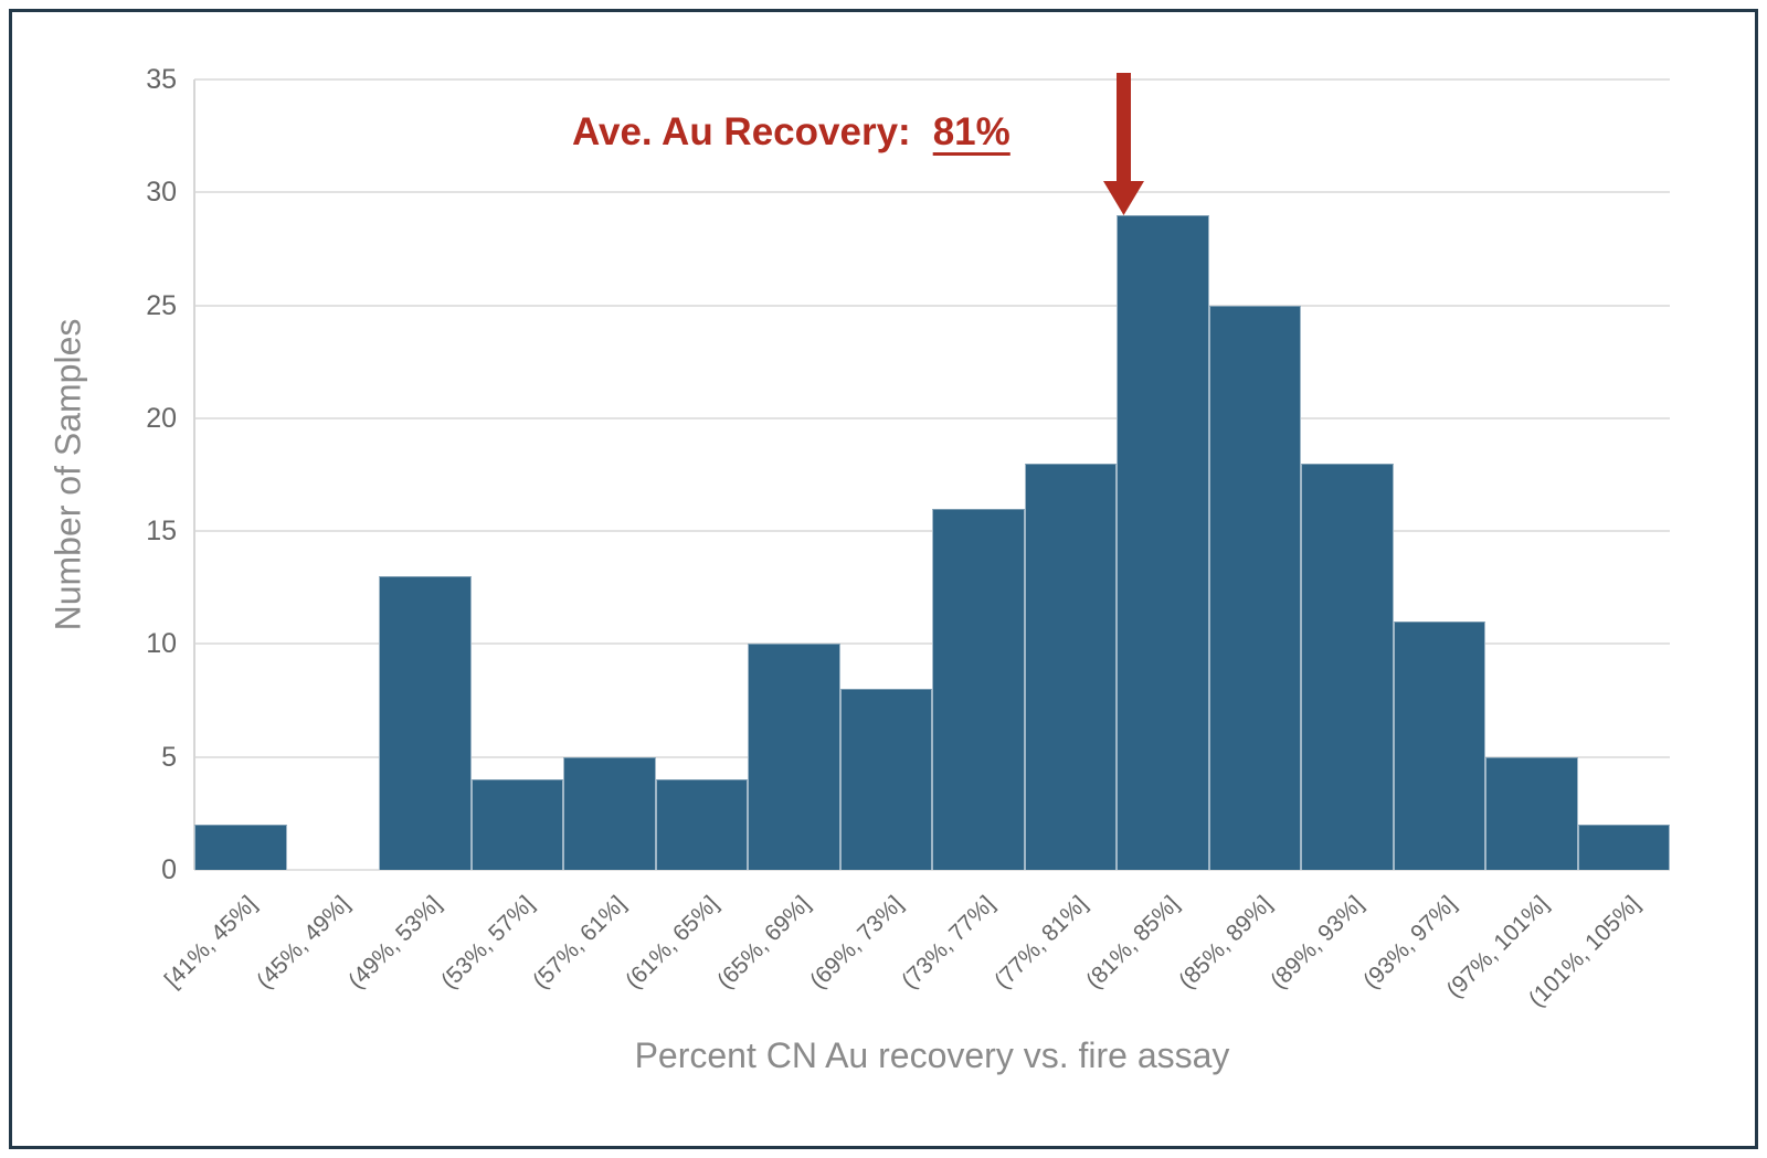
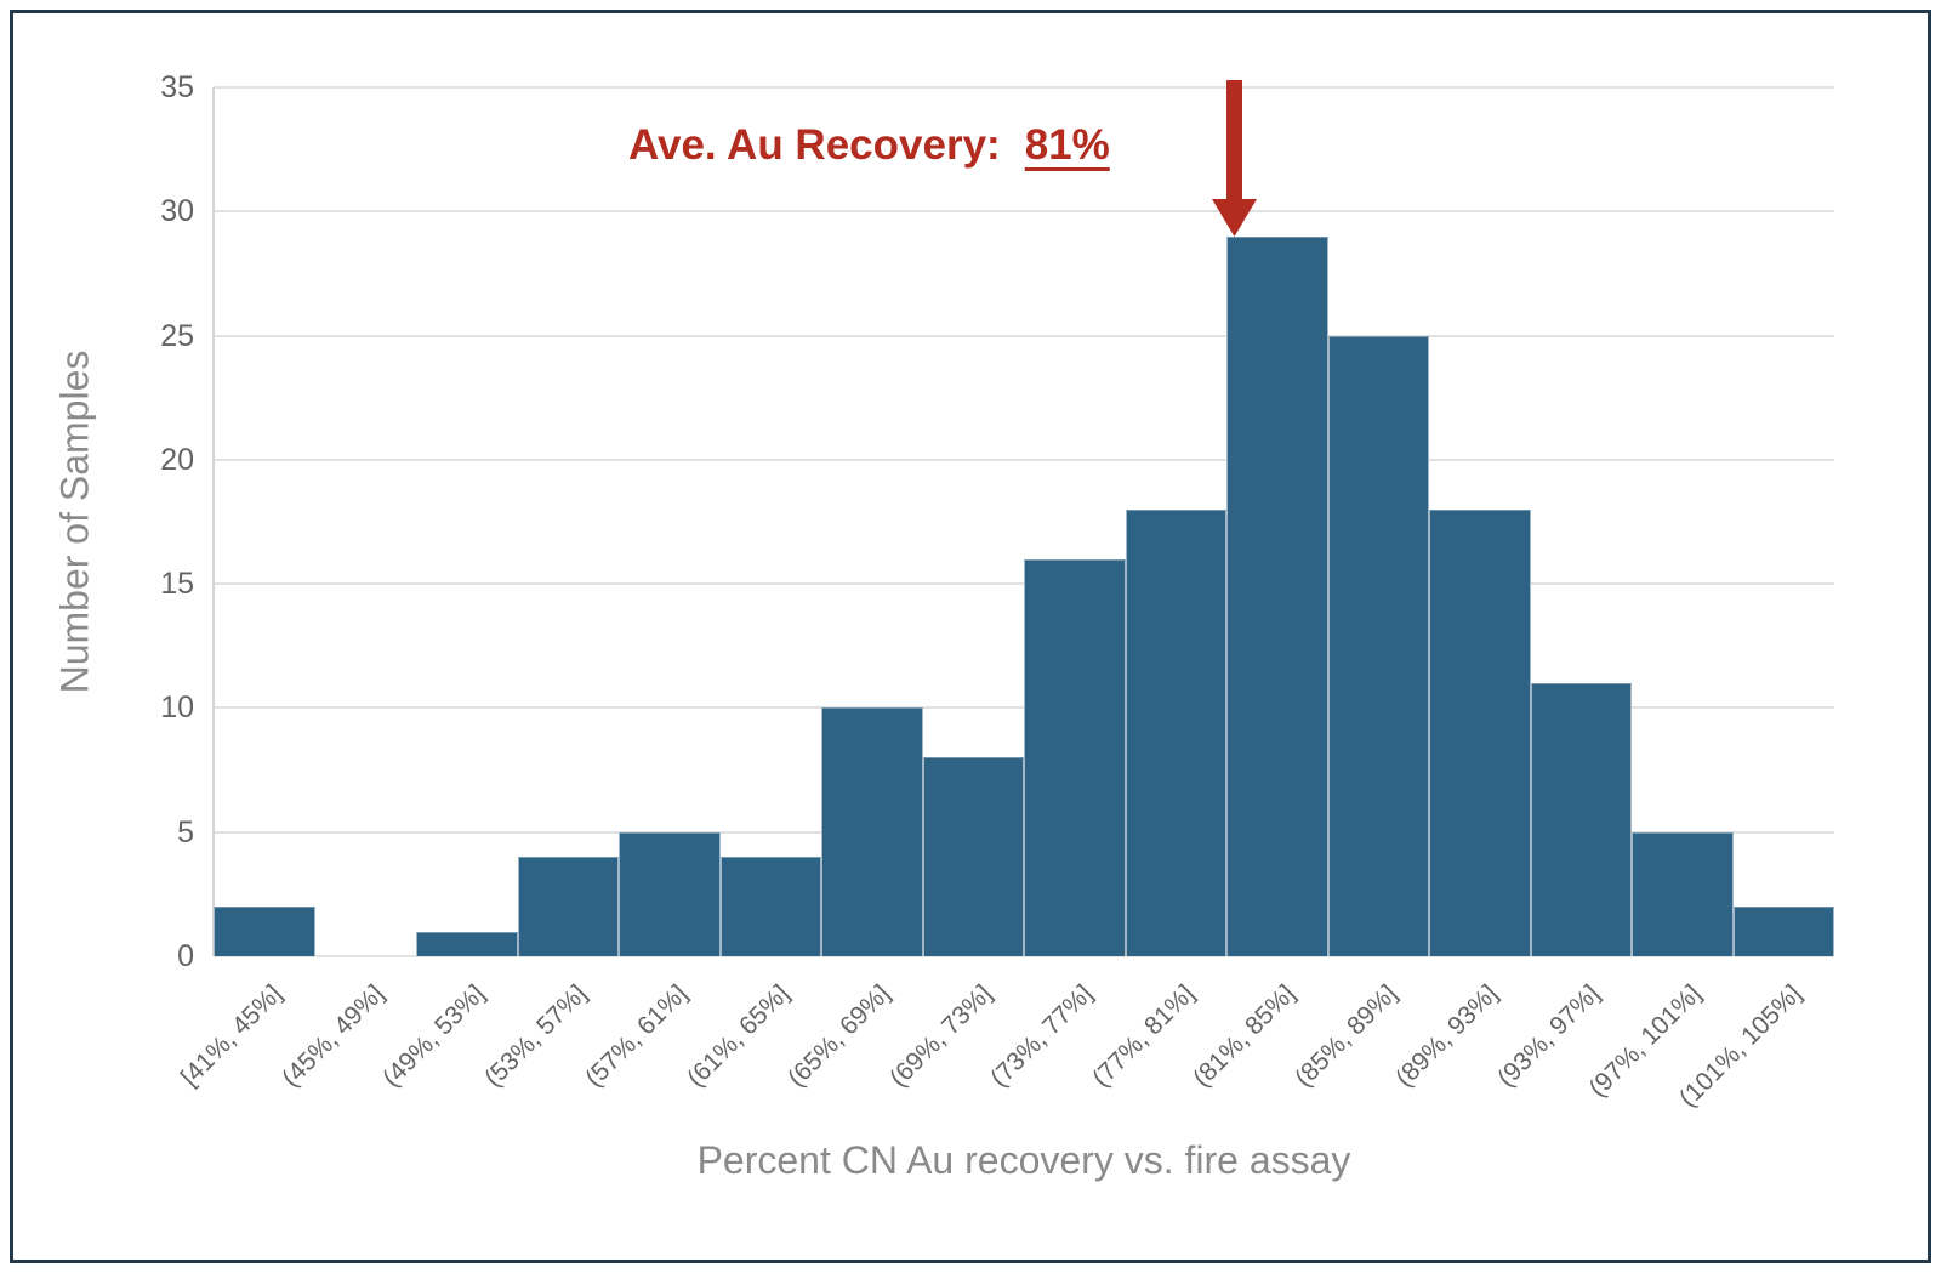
(49%, 53%]: 13 -> 1
